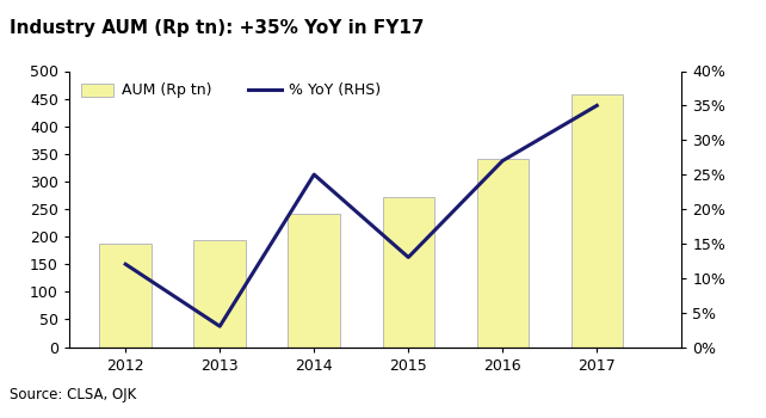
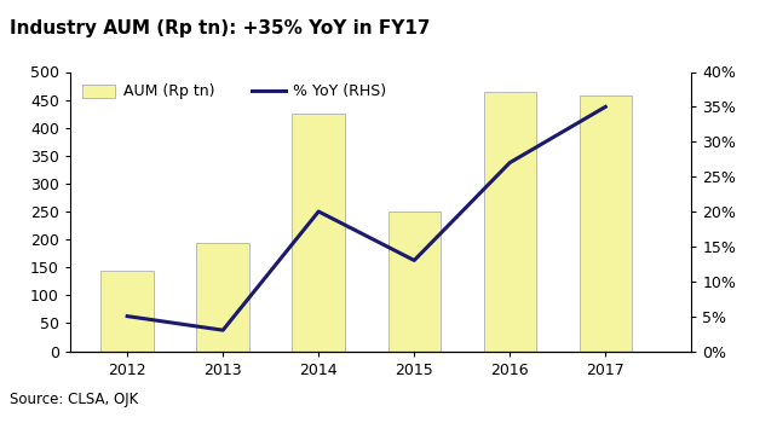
AUM (Rp tn)/2012: 188 -> 145
% YoY (RHS)/2012: 12% -> 5%
AUM (Rp tn)/2014: 242 -> 425
% YoY (RHS)/2014: 25% -> 20%
AUM (Rp tn)/2015: 272 -> 250
AUM (Rp tn)/2016: 340 -> 465
